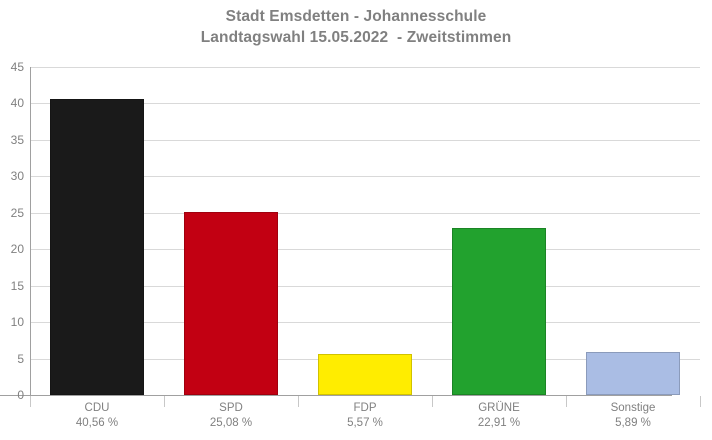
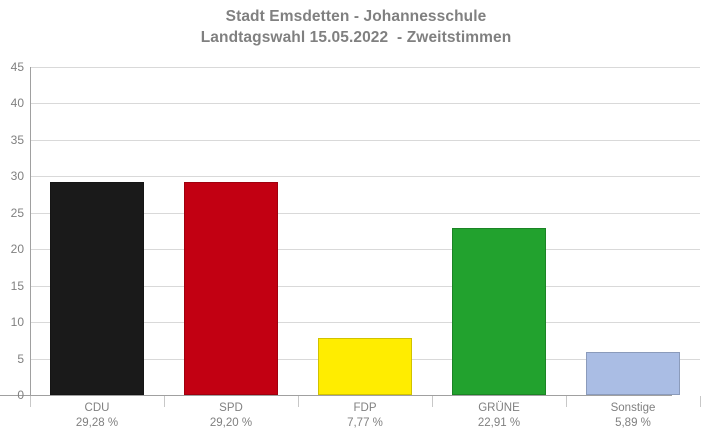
CDU: 40,56 -> 29,28
SPD: 25,08 -> 29,20
FDP: 5,57 -> 7,77
